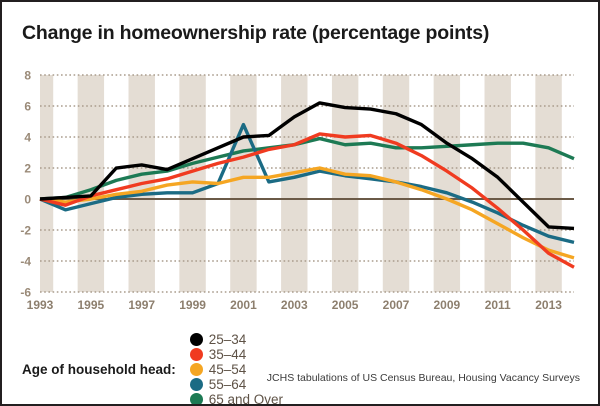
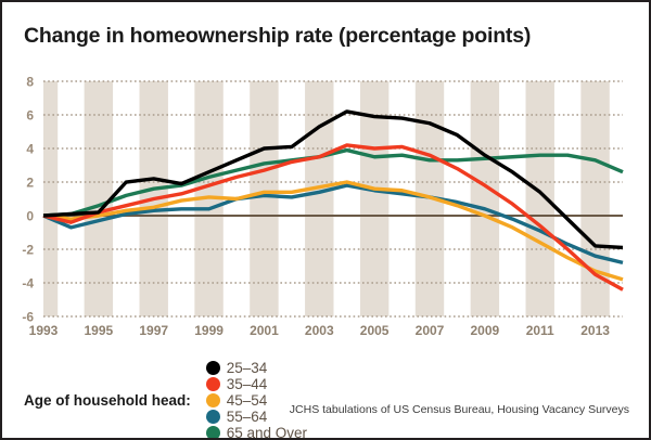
55–64/2001: 4.8 -> 1.2
